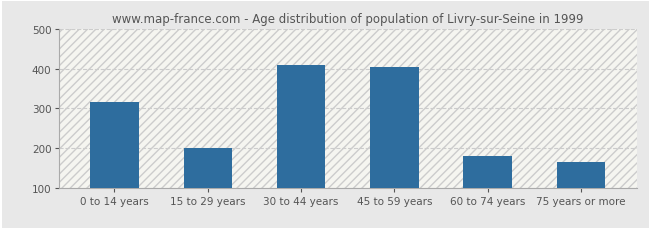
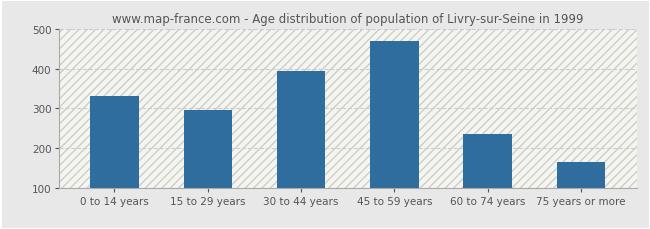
0 to 14 years: 315 -> 330
15 to 29 years: 200 -> 295
30 to 44 years: 410 -> 395
45 to 59 years: 405 -> 470
60 to 74 years: 180 -> 235
